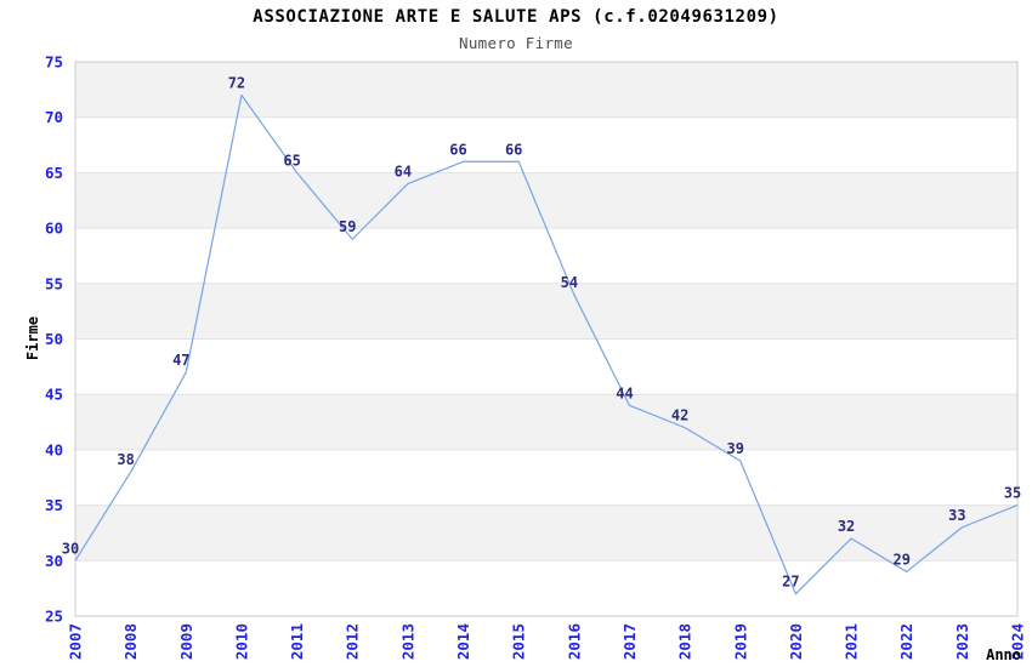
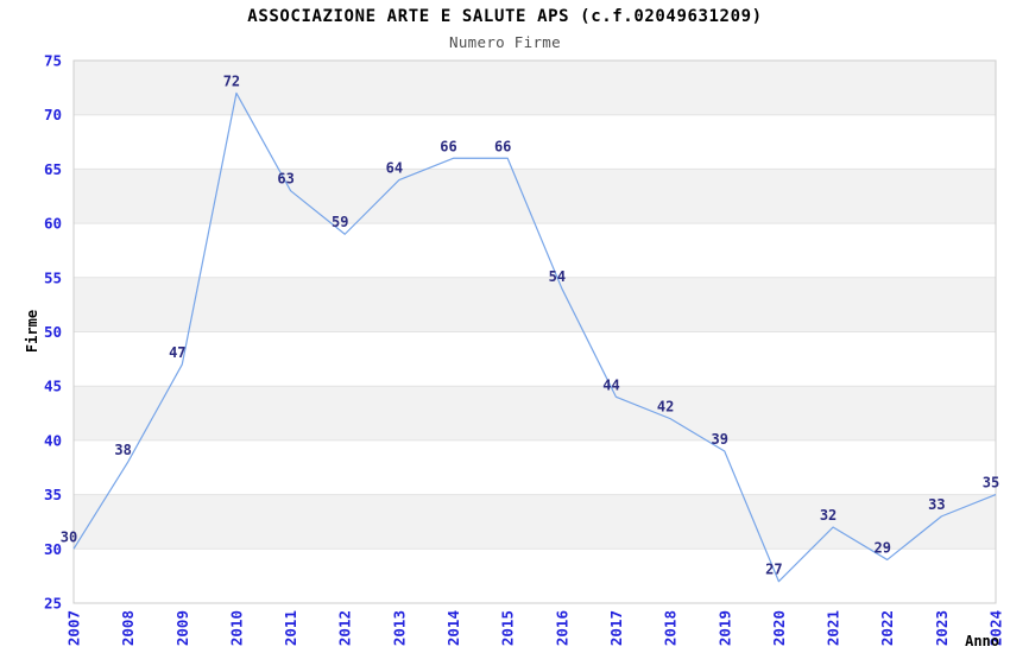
2011: 65 -> 63
